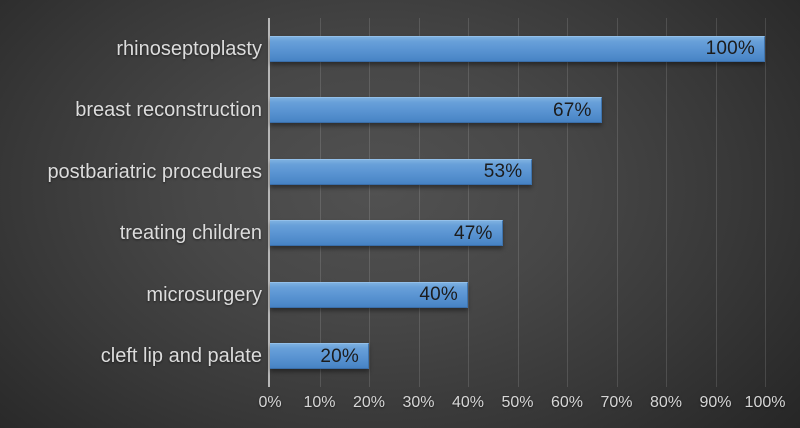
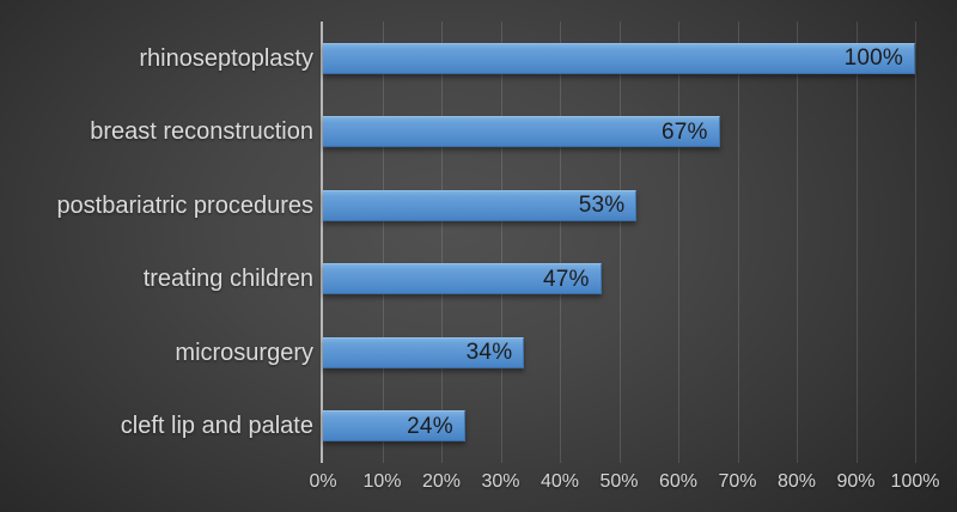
microsurgery: 40% -> 34%
cleft lip and palate: 20% -> 24%
